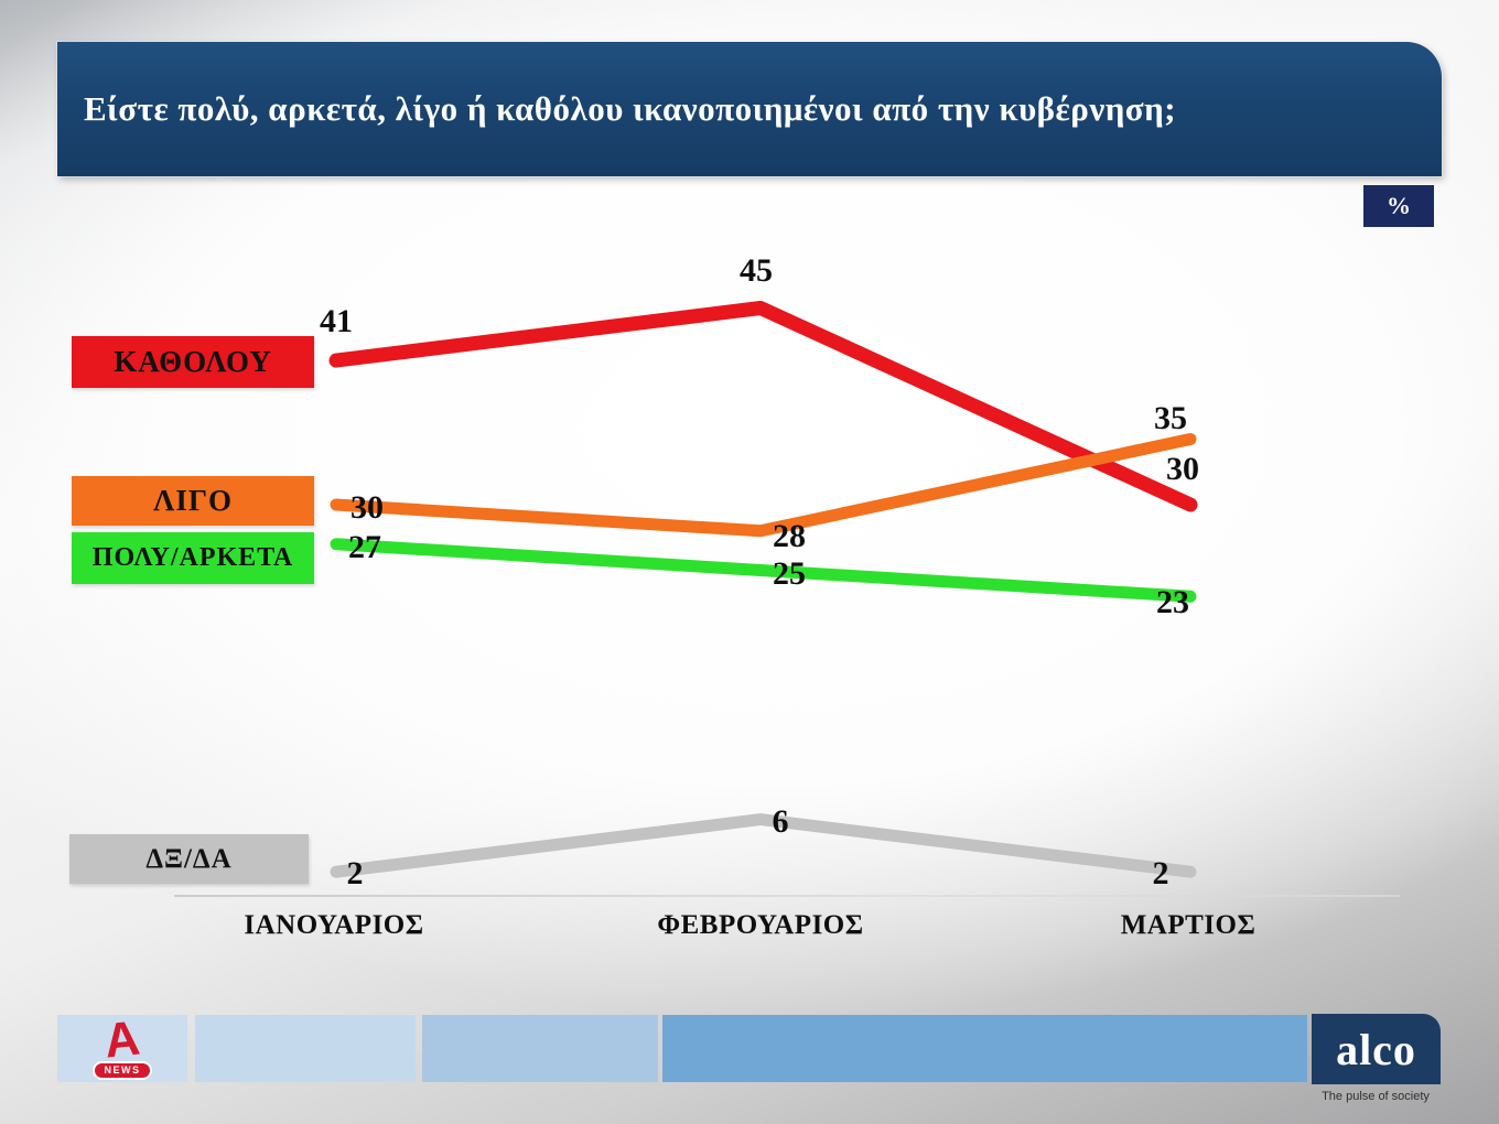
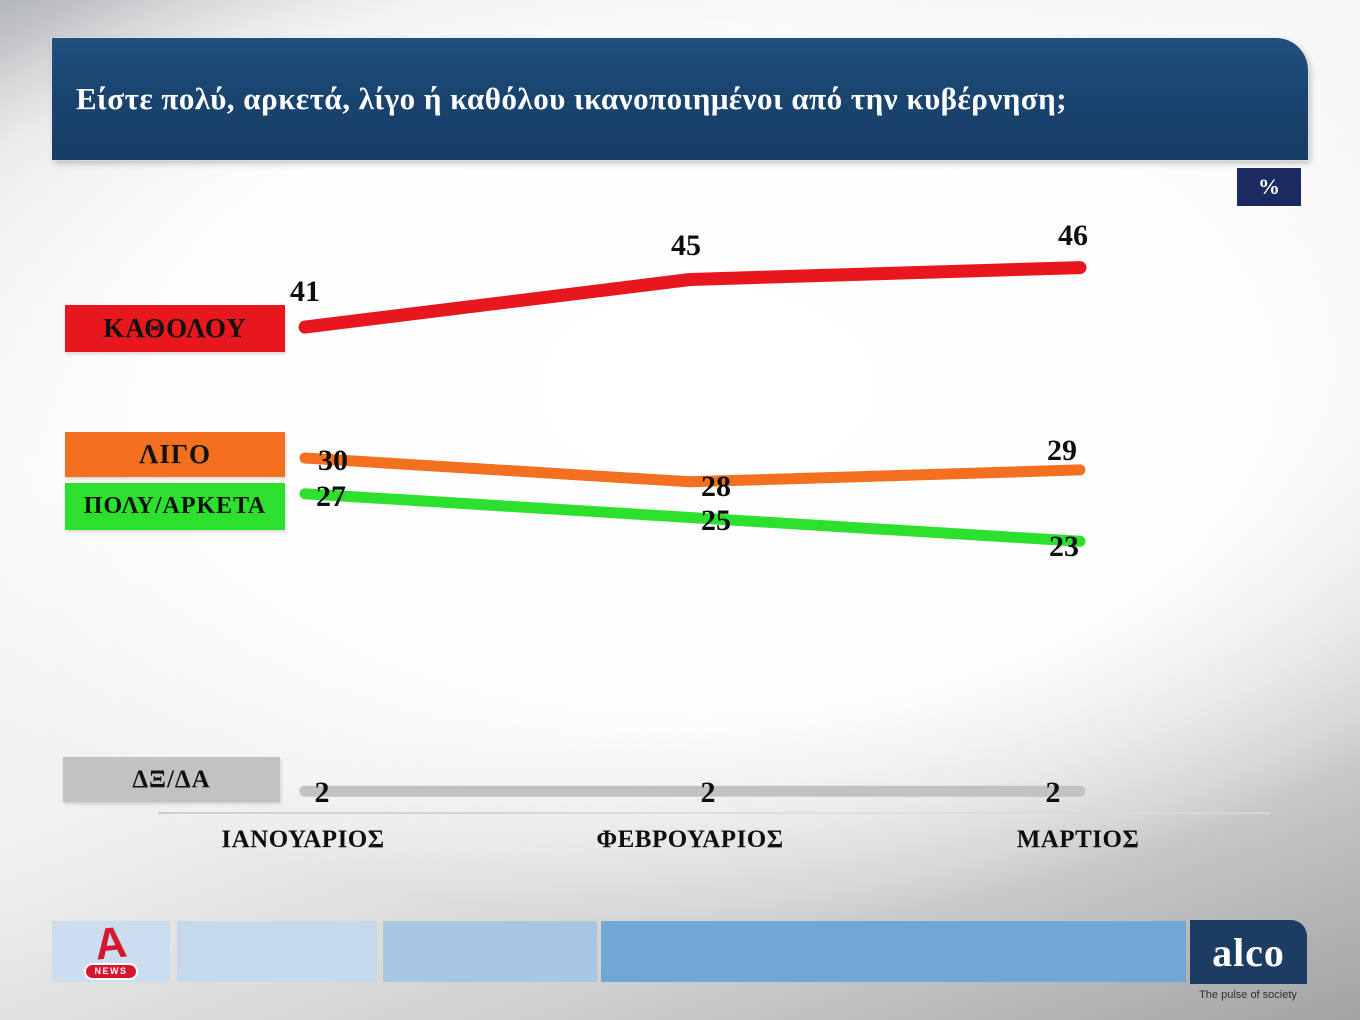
ΔΞ/ΔΑ/ΦΕΒΡΟΥΑΡΙΟΣ: 6 -> 2
ΚΑΘΟΛΟΥ/ΜΑΡΤΙΟΣ: 30 -> 46
ΛΙΓΟ/ΜΑΡΤΙΟΣ: 35 -> 29
